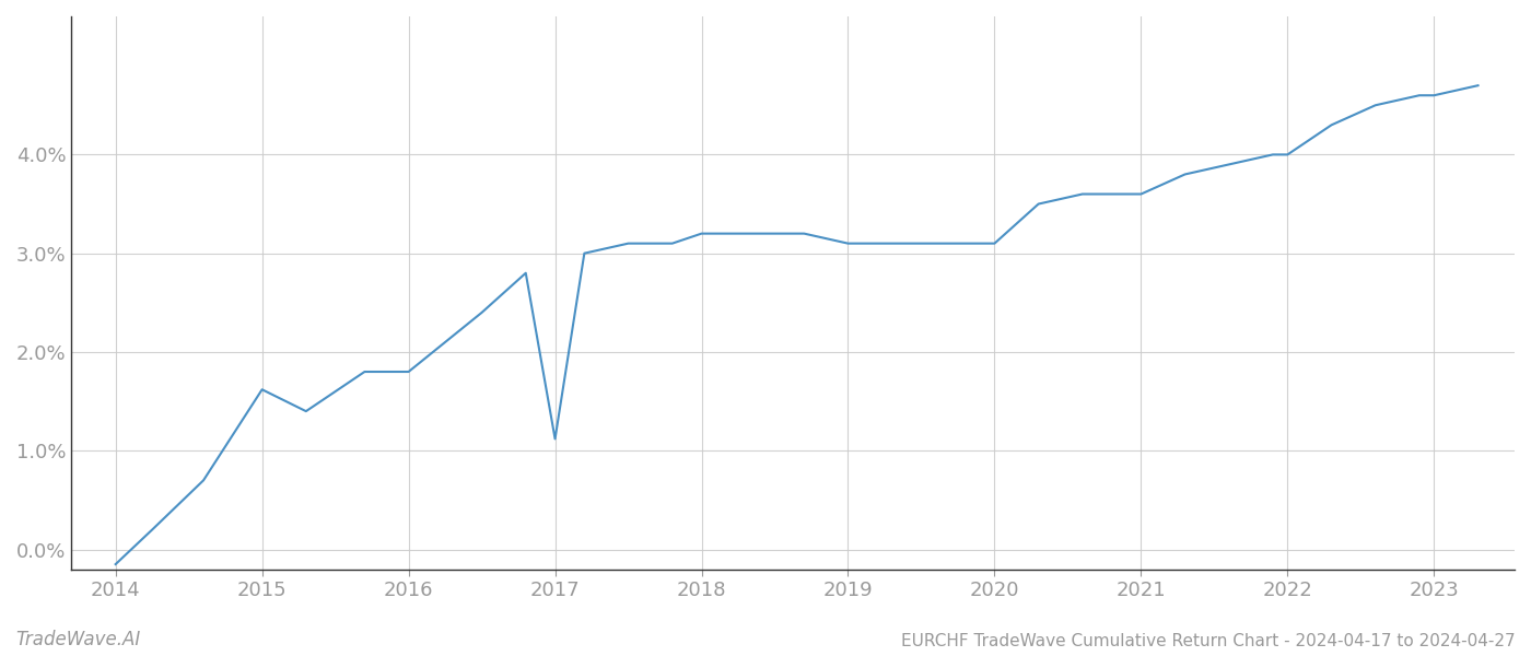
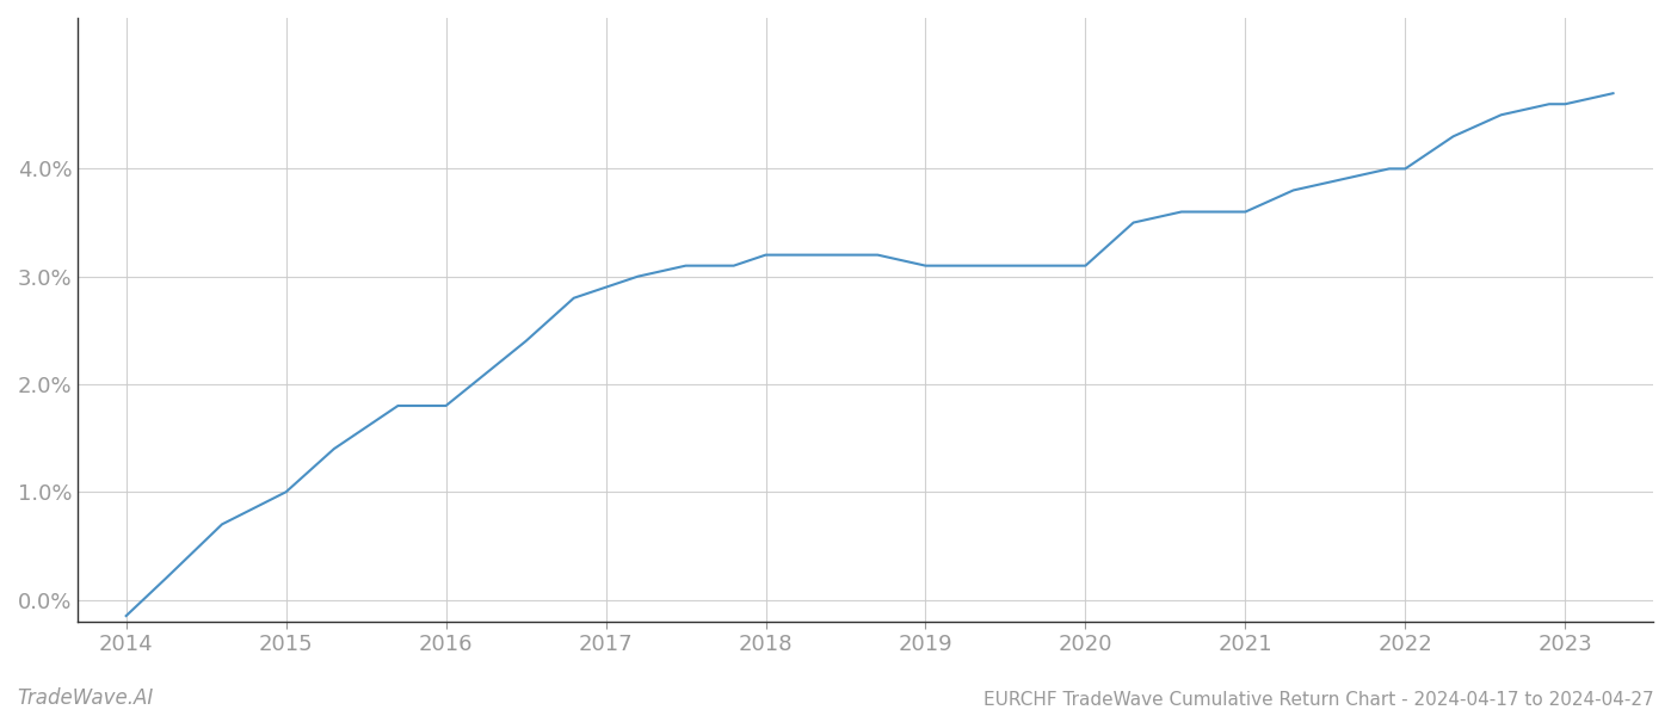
2015: 1.62% -> 1.00%
2017: 1.12% -> 2.90%
